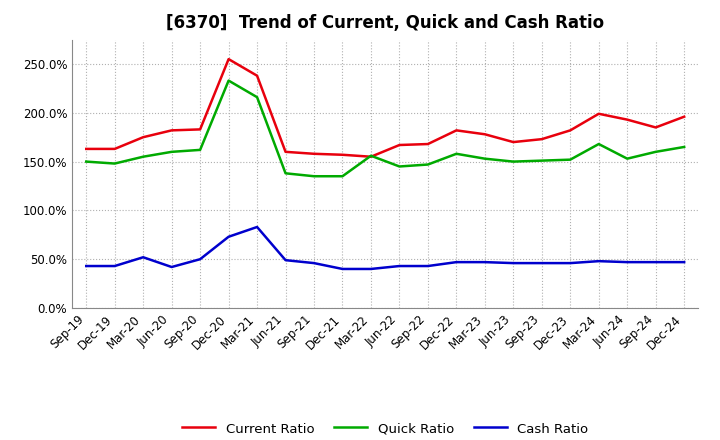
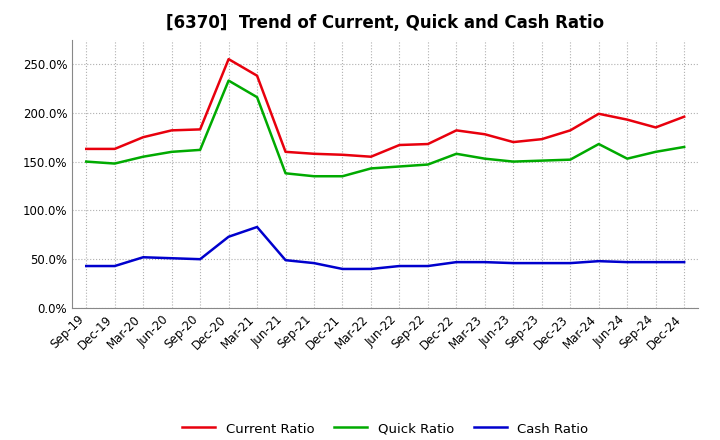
Cash Ratio/Jun-20: 42% -> 51%
Quick Ratio/Mar-22: 156% -> 143%
